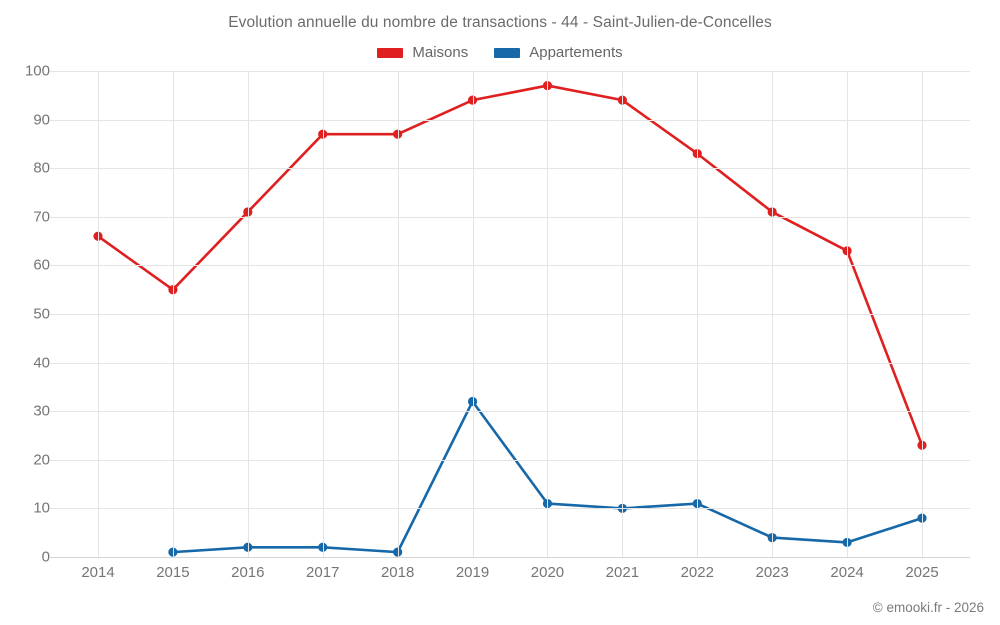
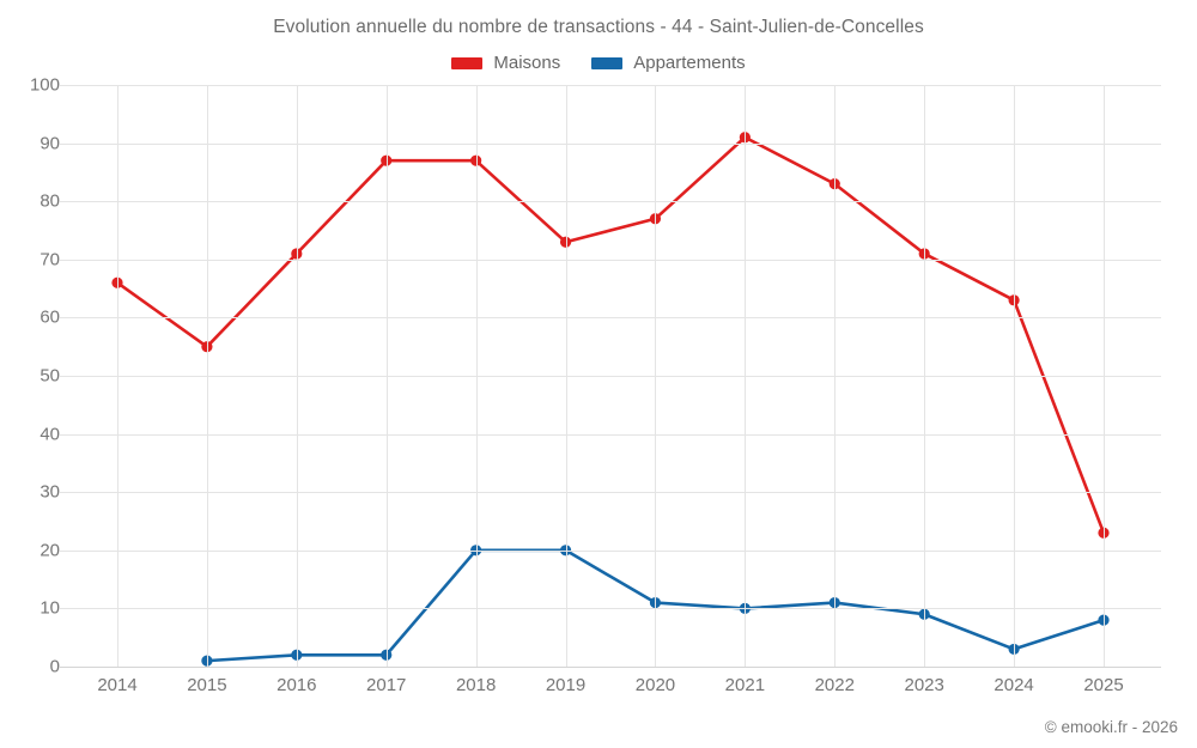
Appartements/2018: 1 -> 20
Maisons/2019: 94 -> 73
Appartements/2019: 32 -> 20
Maisons/2020: 97 -> 77
Maisons/2021: 94 -> 91
Appartements/2023: 4 -> 9
